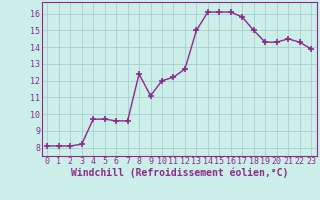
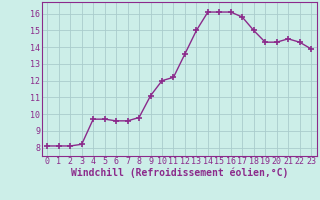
8: 12.4 -> 9.8
12: 12.7 -> 13.6
